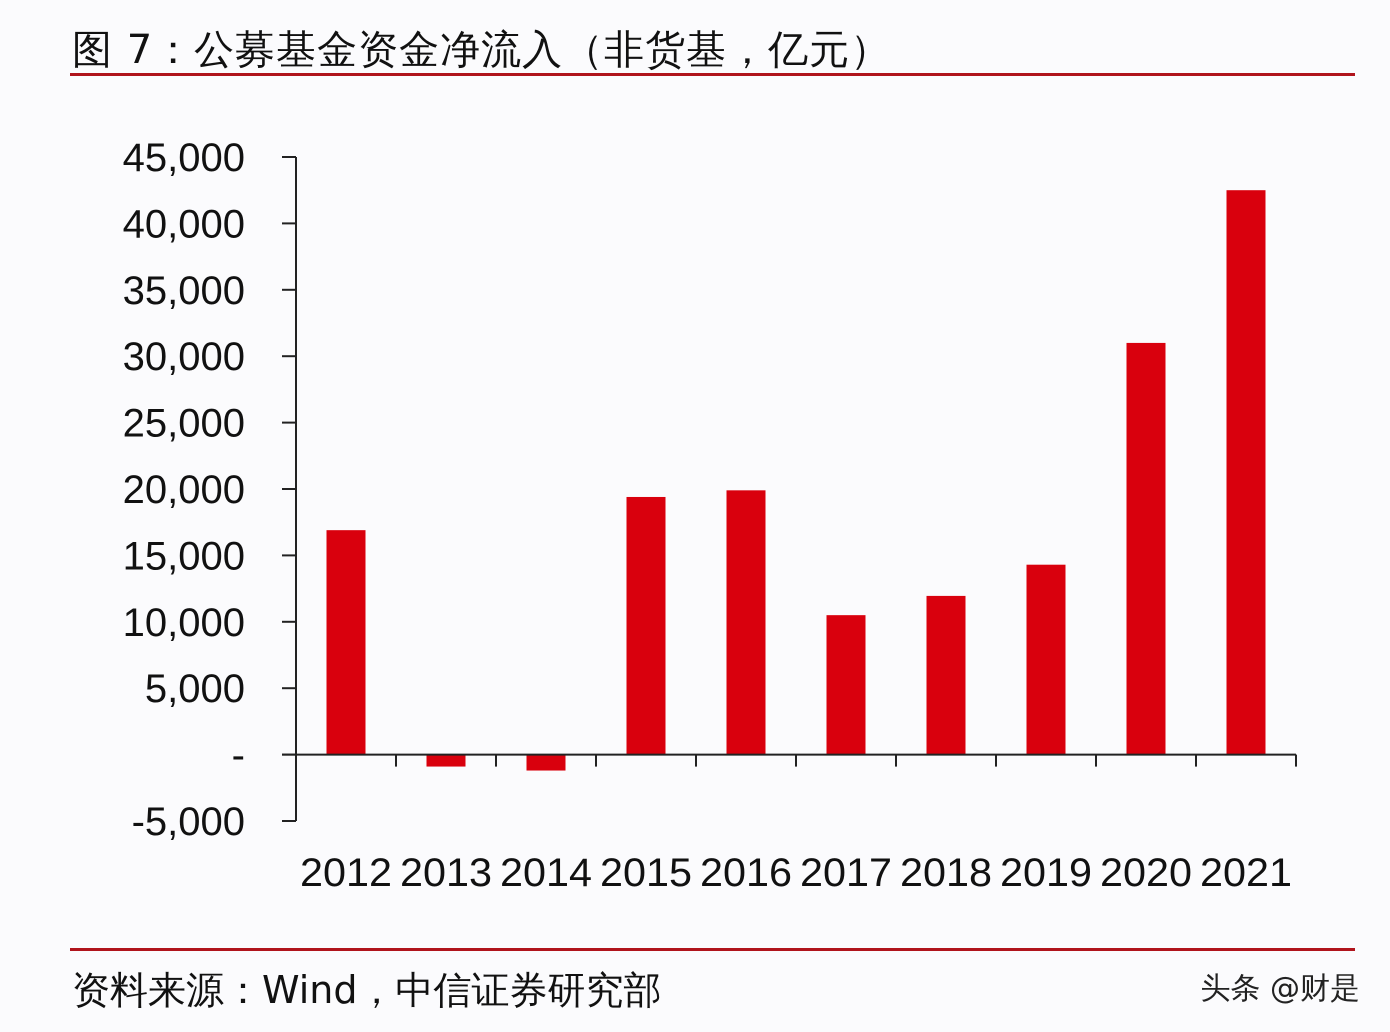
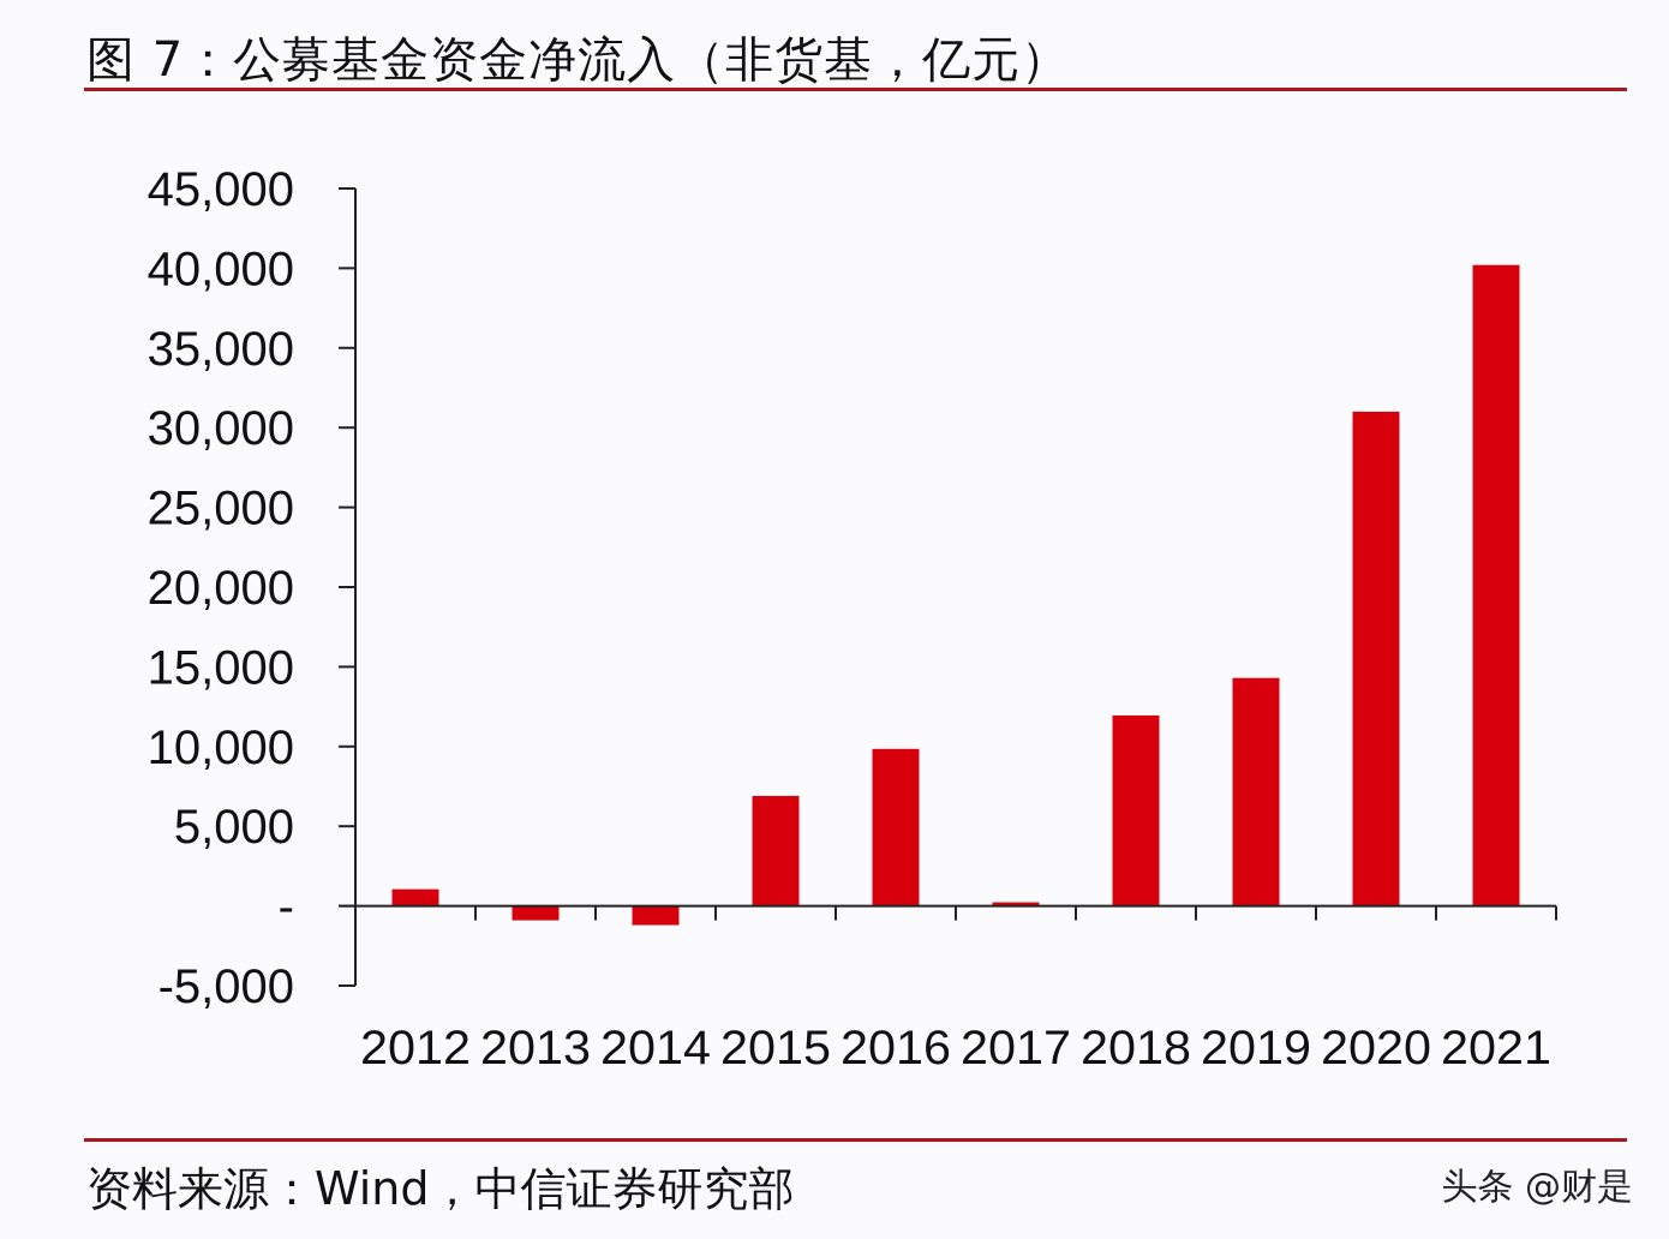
2012: 16900 -> 1000
2015: 19400 -> 6900
2016: 19900 -> 9800
2017: 10500 -> 200
2021: 42500 -> 40200
